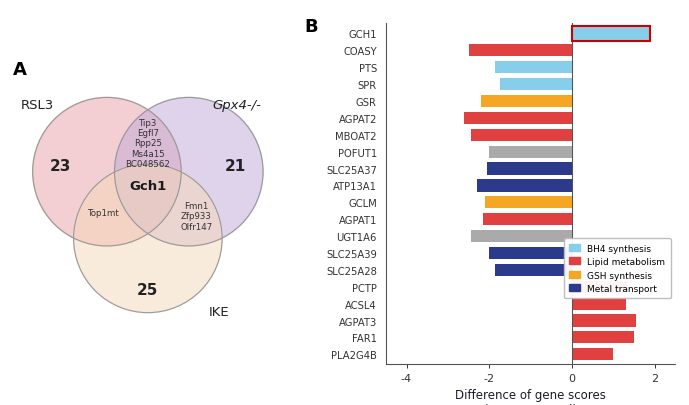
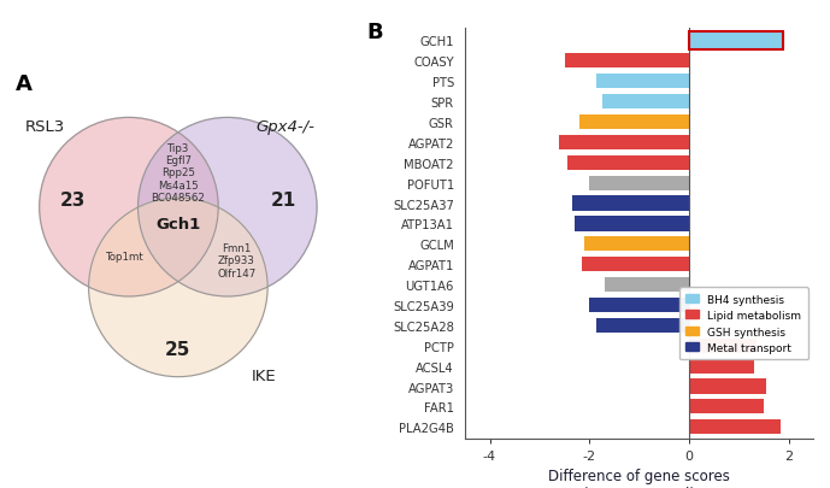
SLC25A37: -2.05 -> -2.35
UGT1A6: -2.45 -> -1.70
PLA2G4B: 1.00 -> 1.85
